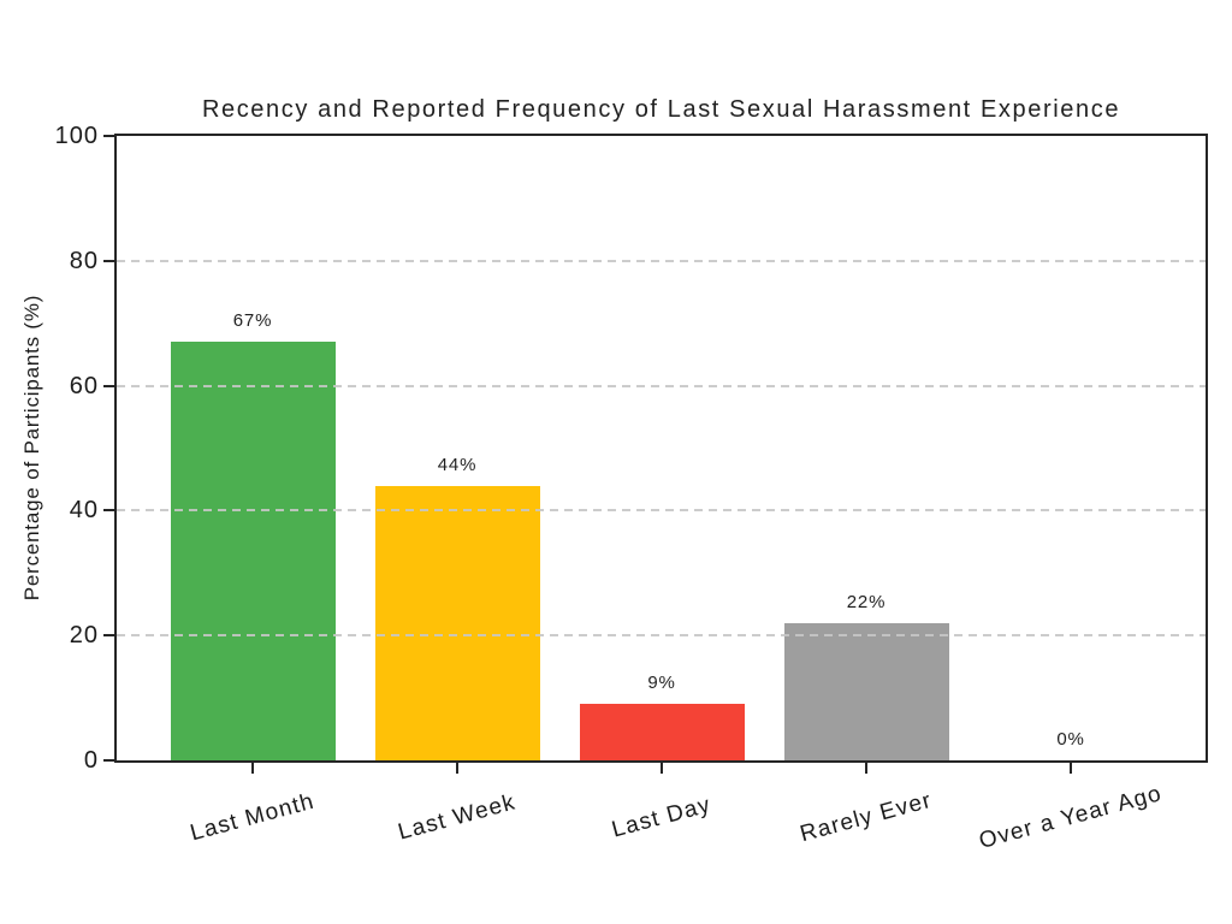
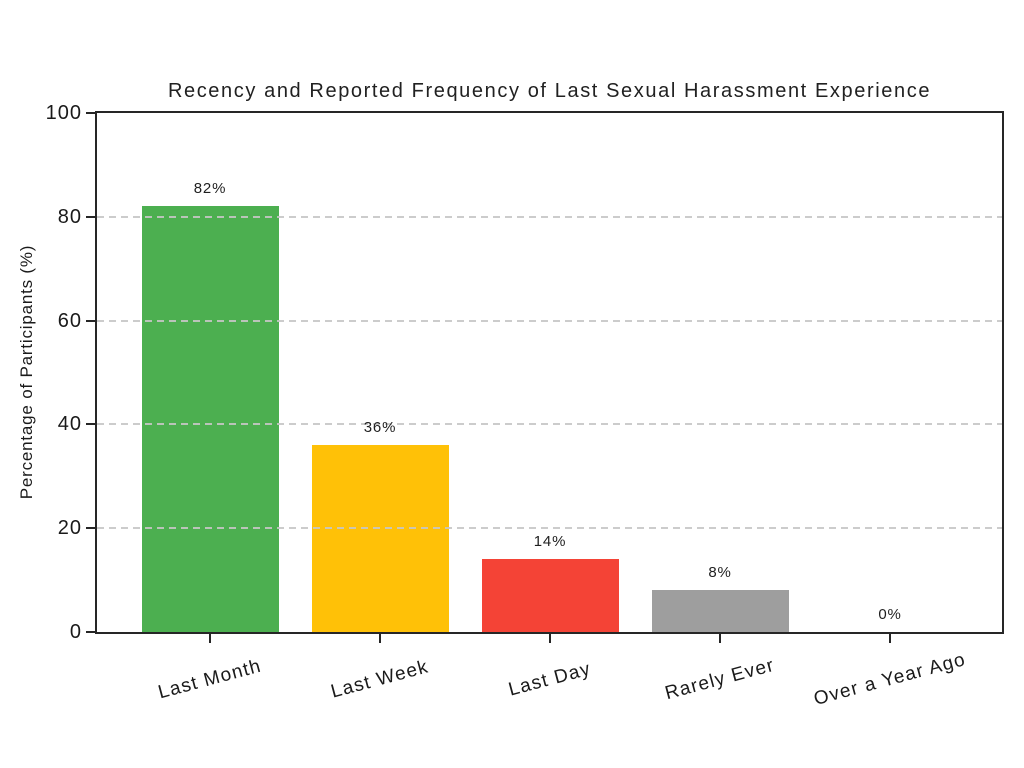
Last Month: 67% -> 82%
Last Week: 44% -> 36%
Last Day: 9% -> 14%
Rarely Ever: 22% -> 8%
